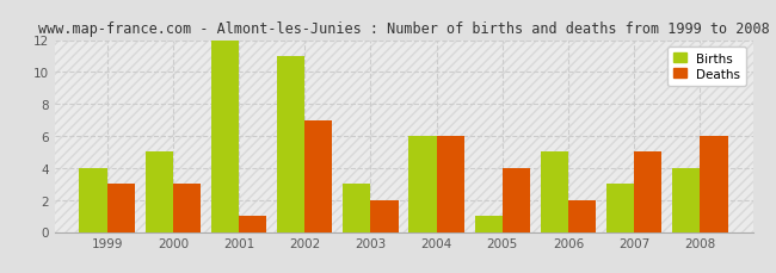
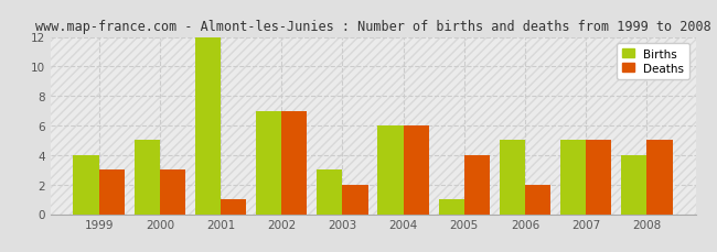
Births/2002: 11 -> 7
Births/2007: 3 -> 5
Deaths/2008: 6 -> 5
